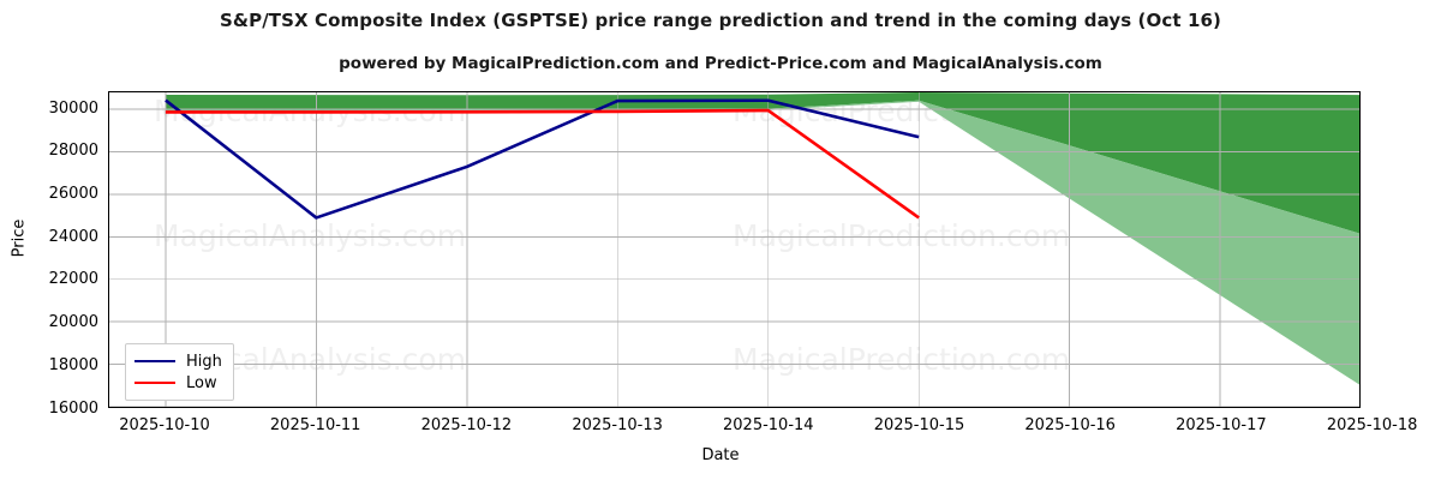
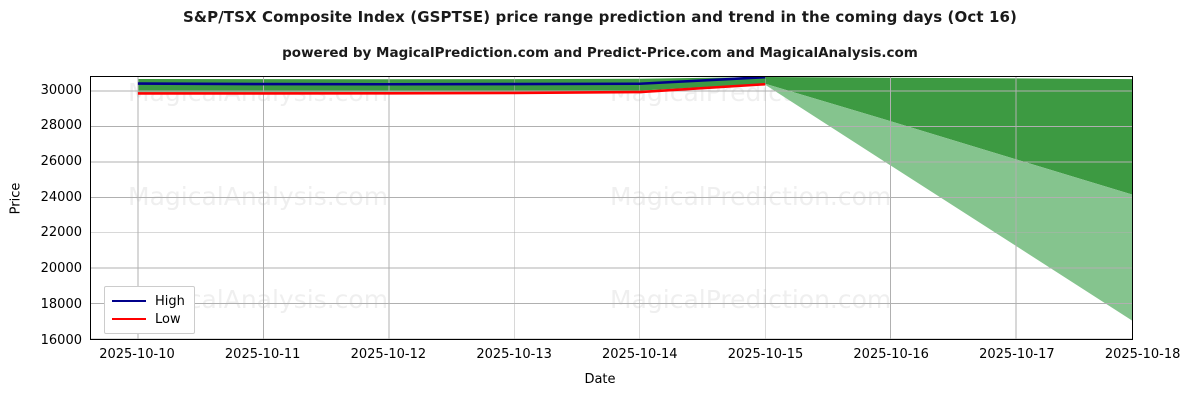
High/2025-10-11: 24900 -> 30400
High/2025-10-12: 27300 -> 30400
High/2025-10-15: 28700 -> 30800
Low/2025-10-15: 24900 -> 30400
